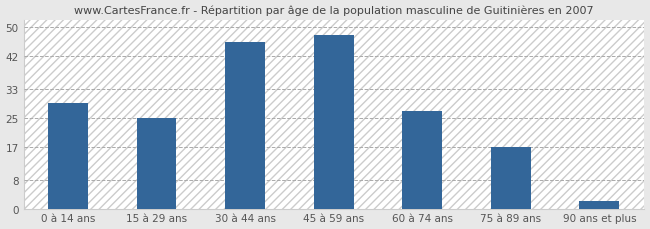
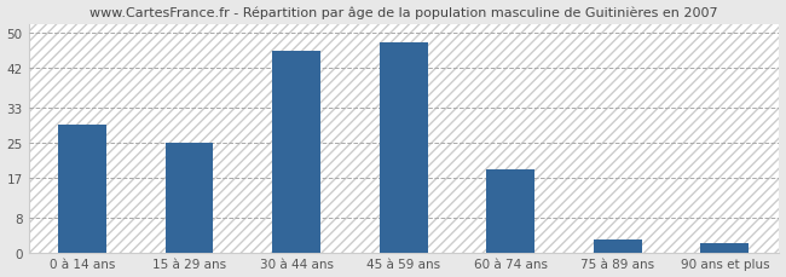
60 à 74 ans: 27 -> 19
75 à 89 ans: 17 -> 3
